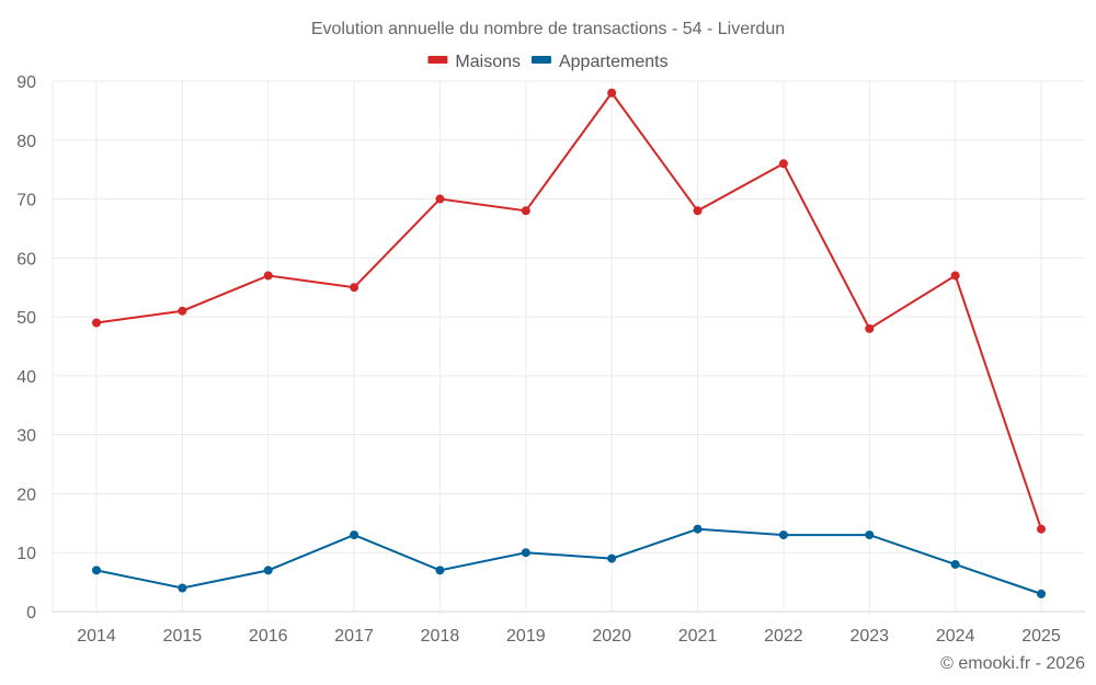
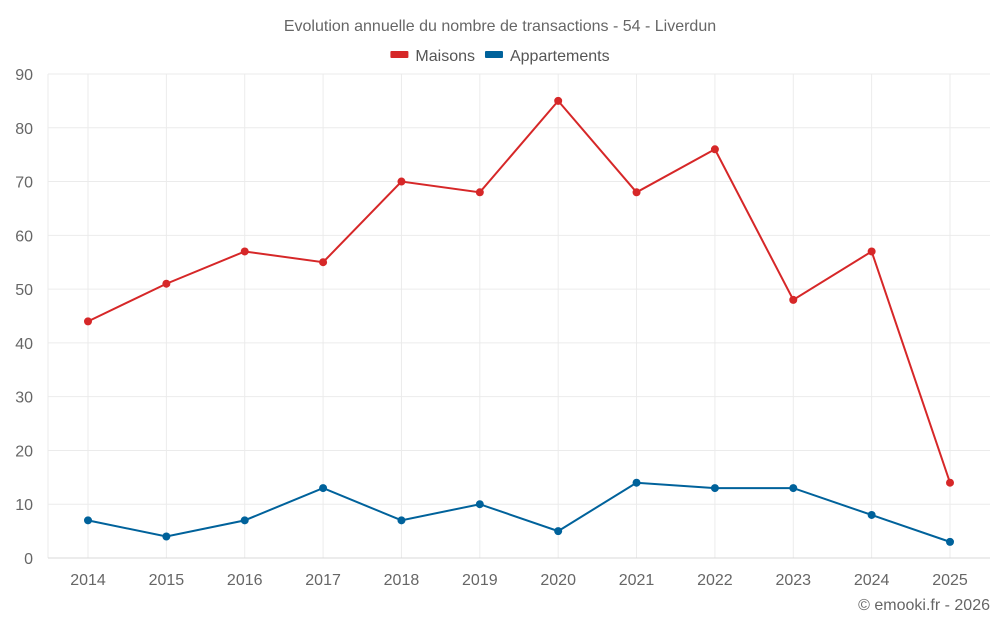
Maisons/2014: 49 -> 44
Maisons/2020: 88 -> 85
Appartements/2020: 9 -> 5
